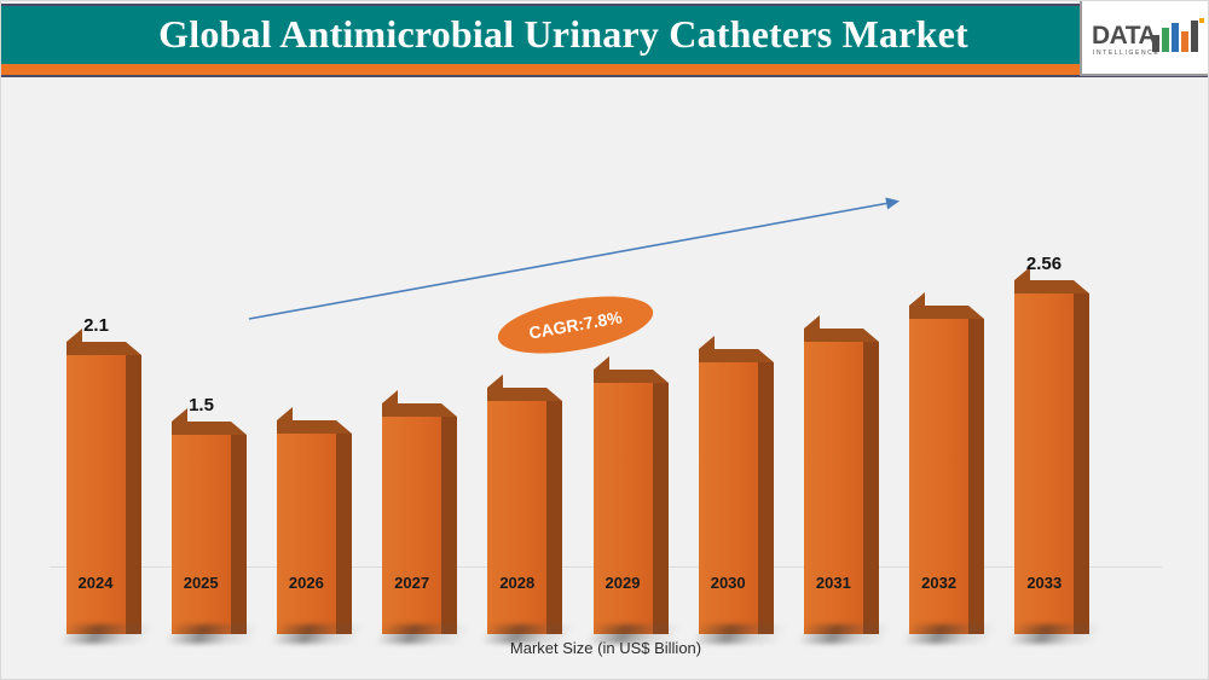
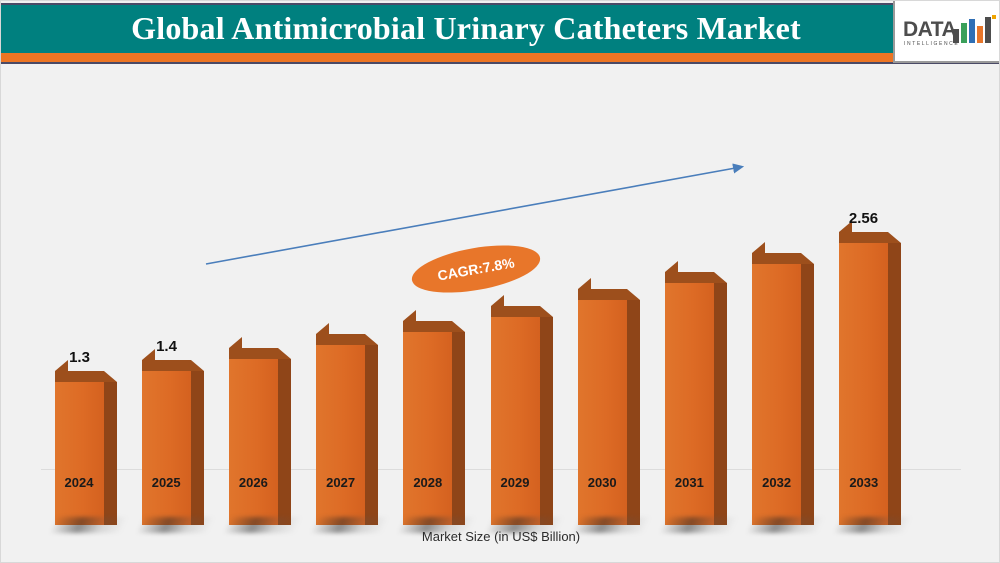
2024: 2.1 -> 1.3
2025: 1.5 -> 1.4
